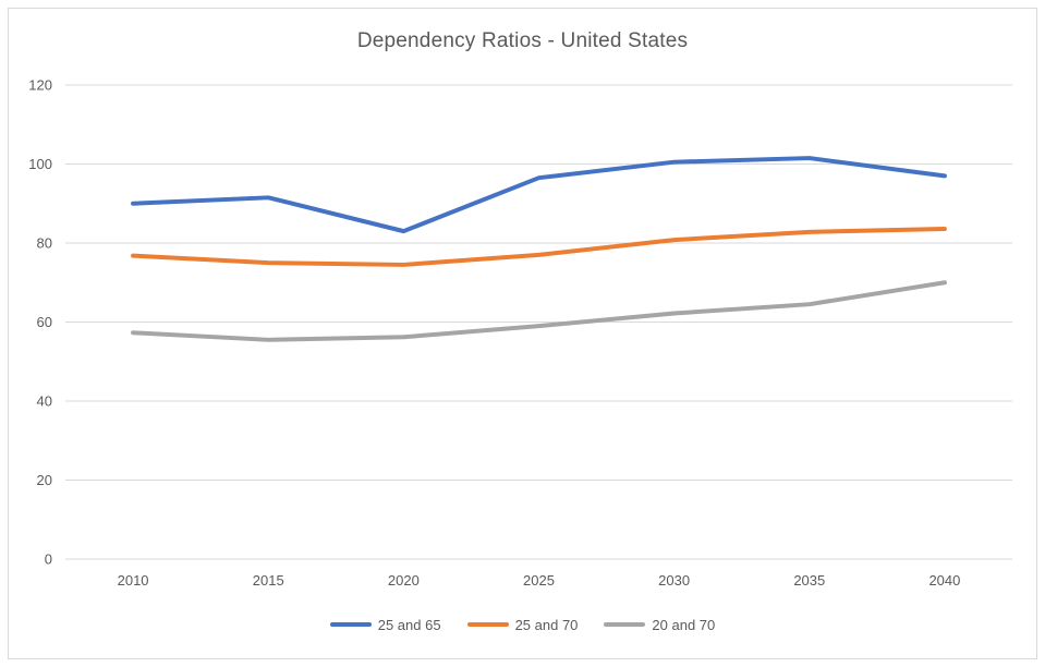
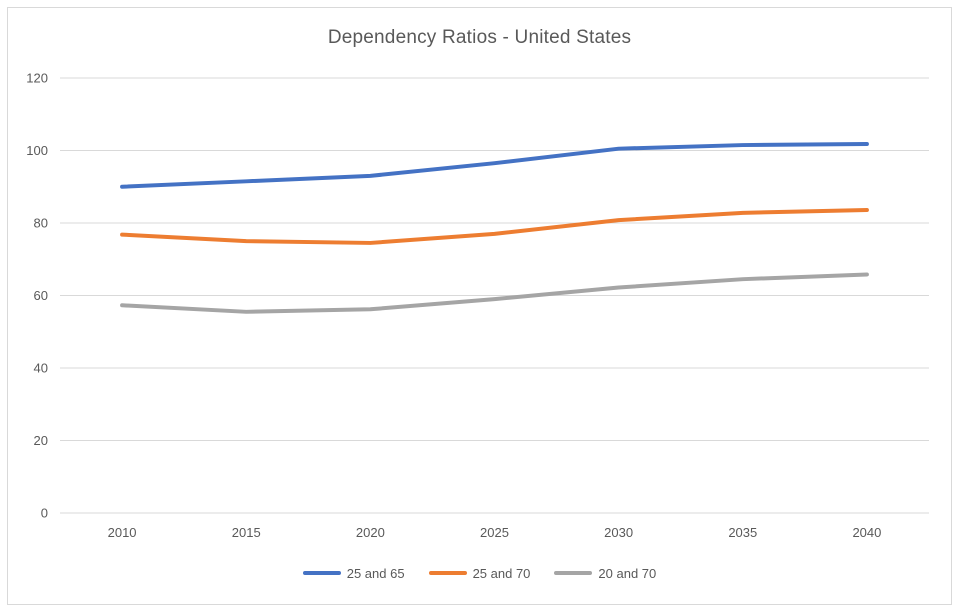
25 and 65/2020: 83 -> 93
25 and 65/2040: 97 -> 102
20 and 70/2040: 70 -> 66
